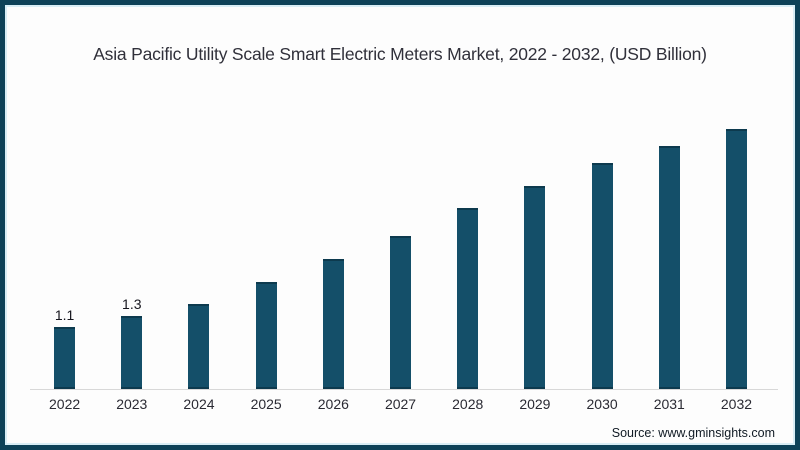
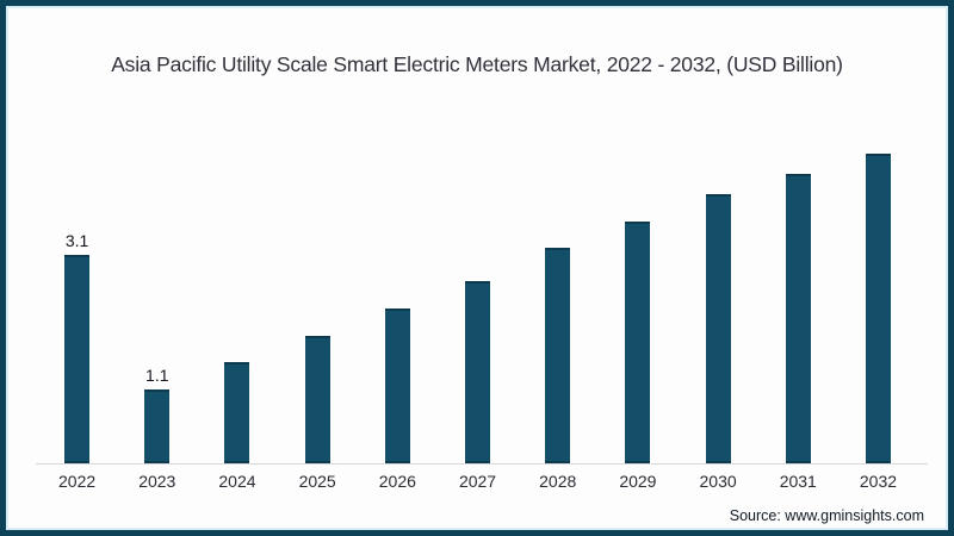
2022: 1.1 -> 3.1
2023: 1.3 -> 1.1
